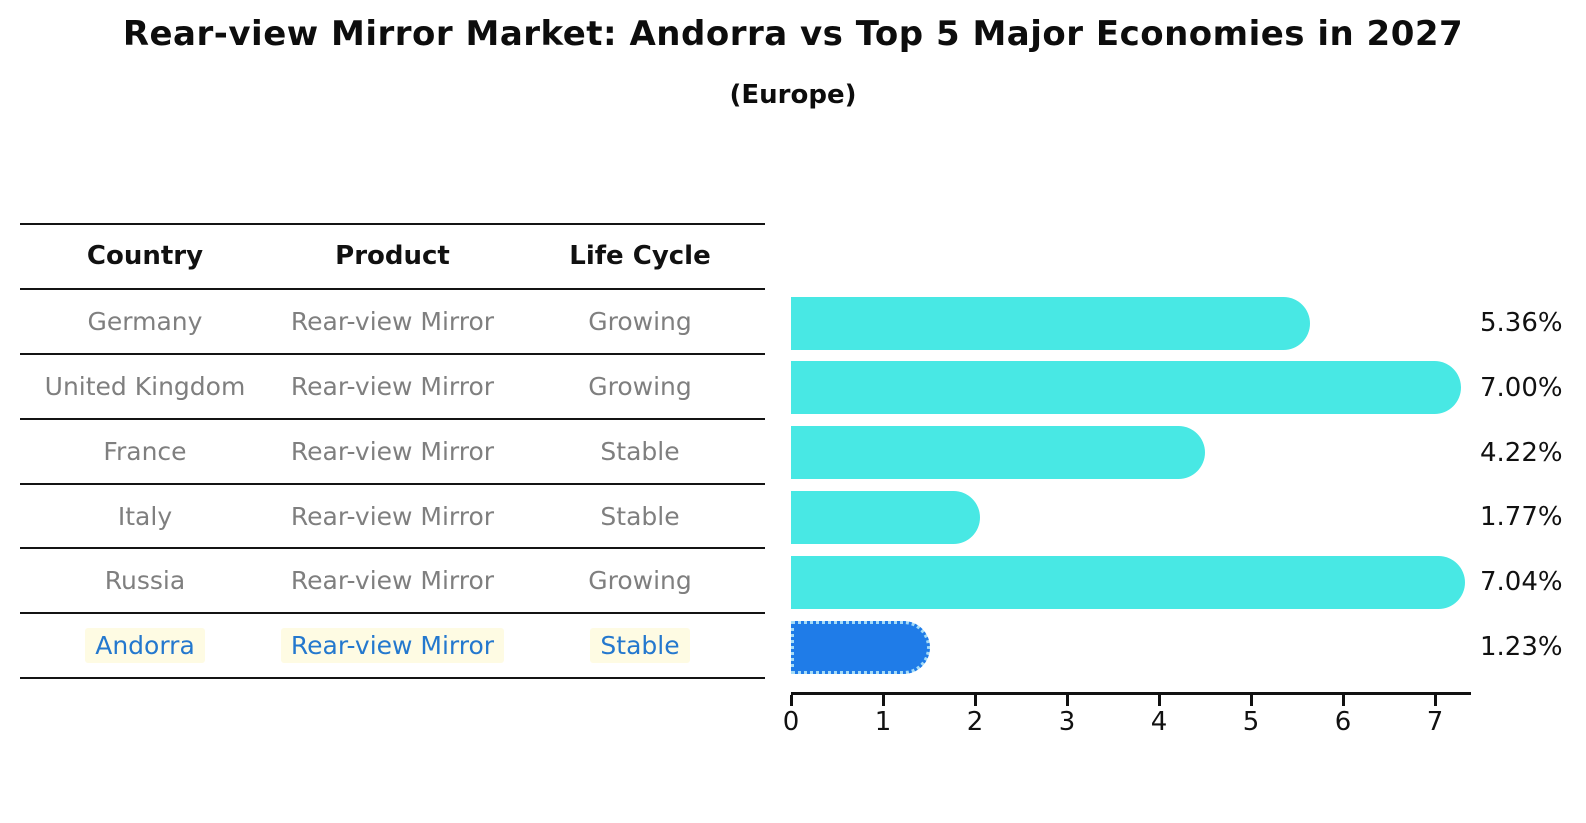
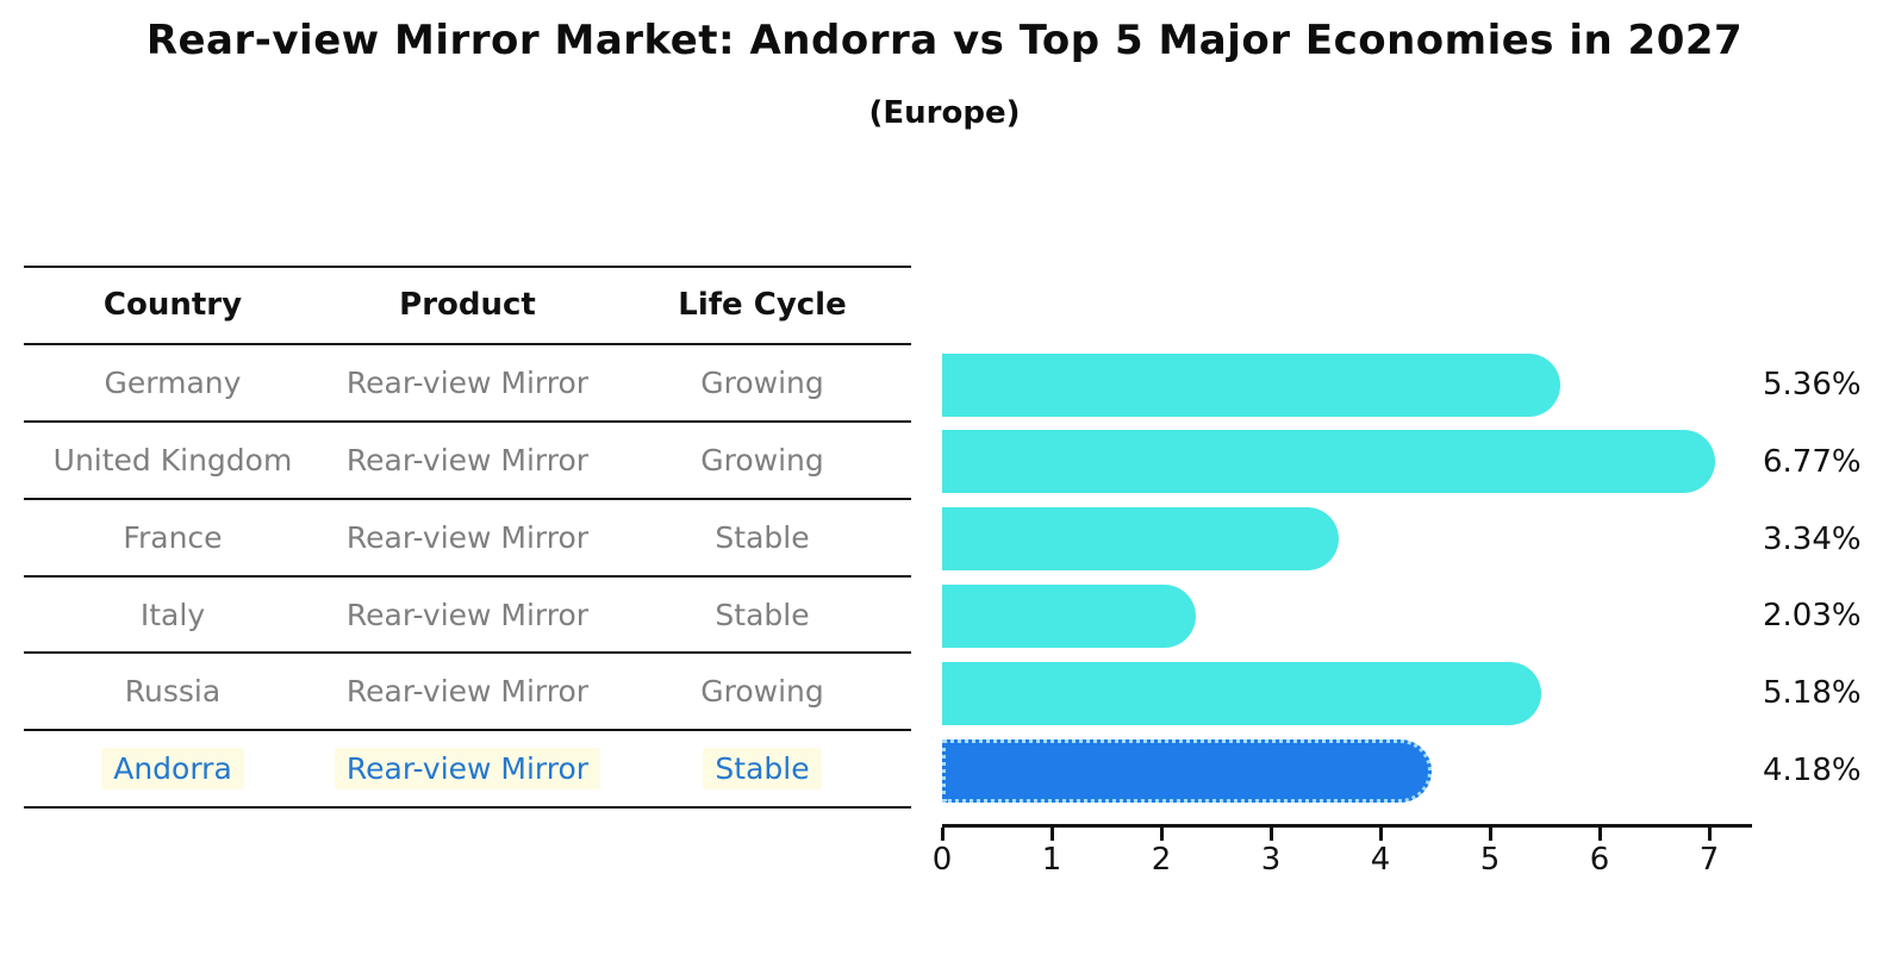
United Kingdom: 7.00% -> 6.77%
France: 4.22% -> 3.34%
Italy: 1.77% -> 2.03%
Russia: 7.04% -> 5.18%
Andorra: 1.23% -> 4.18%
